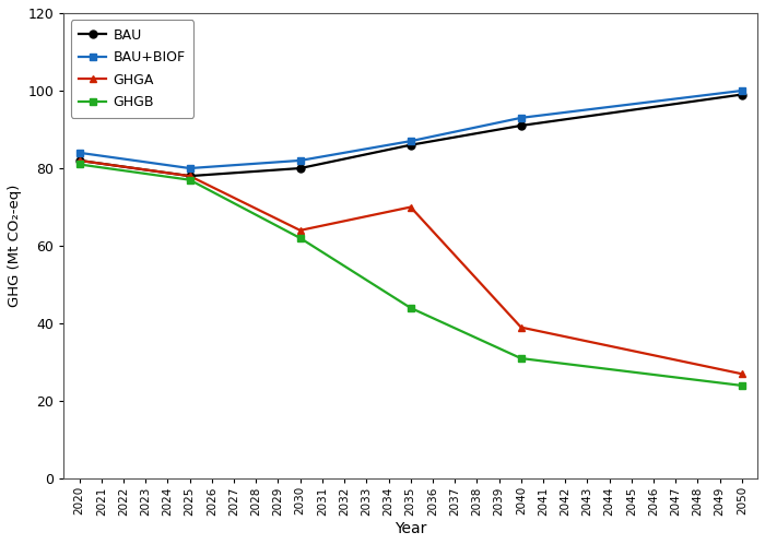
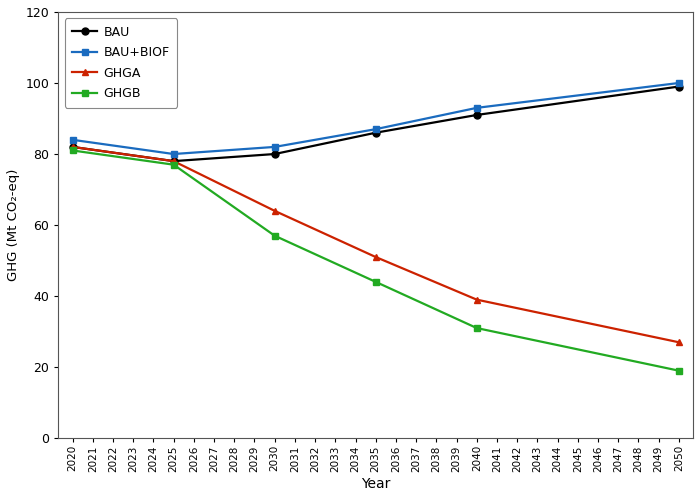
GHGB/2030: 62 -> 57
GHGA/2035: 70 -> 51
GHGB/2050: 24 -> 19
